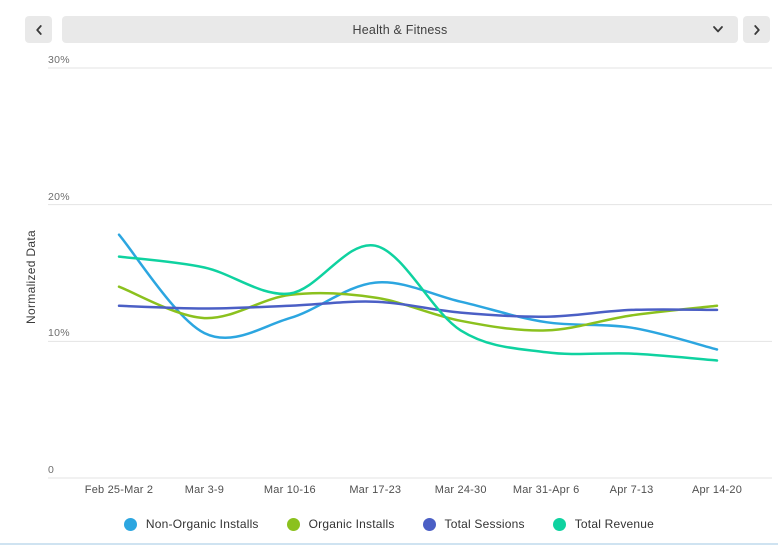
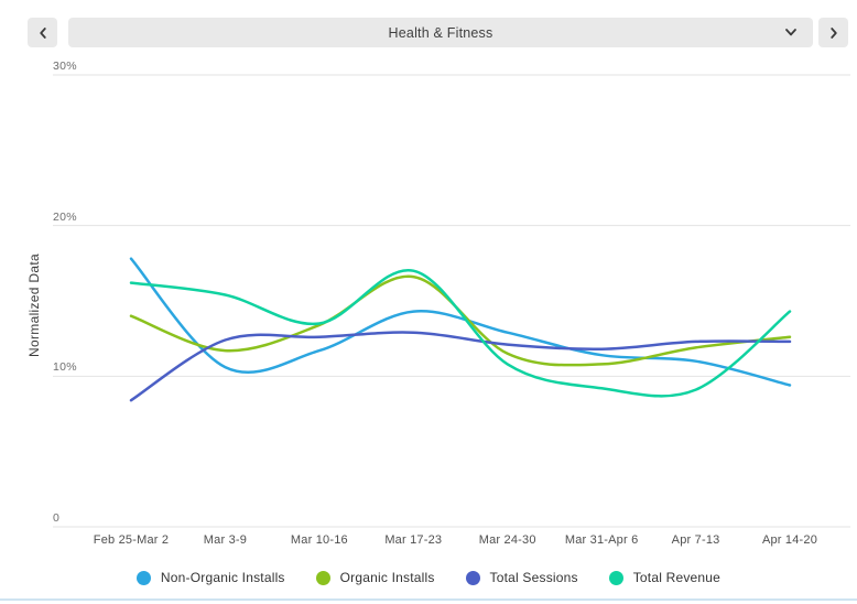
Total Sessions/Feb 25-Mar 2: 12.6% -> 8.4%
Organic Installs/Mar 17-23: 13.2% -> 16.6%
Total Revenue/Apr 14-20: 8.6% -> 14.3%
